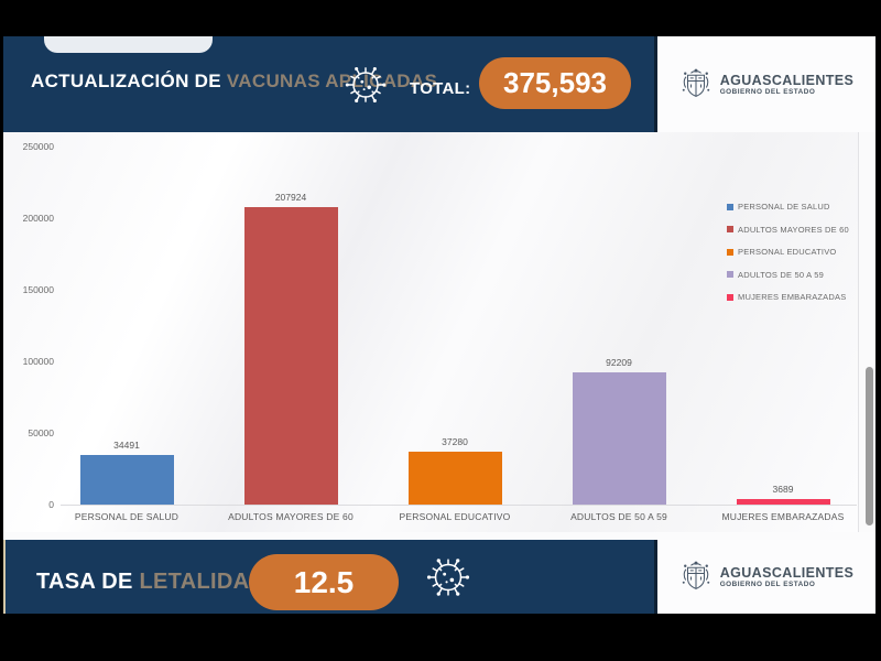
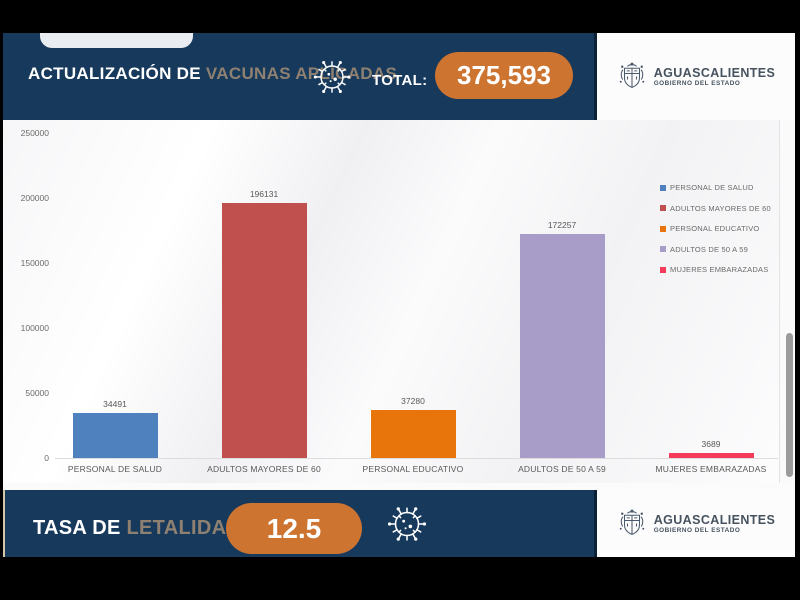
ADULTOS MAYORES DE 60: 207924 -> 196131
ADULTOS DE 50 A 59: 92209 -> 172257
